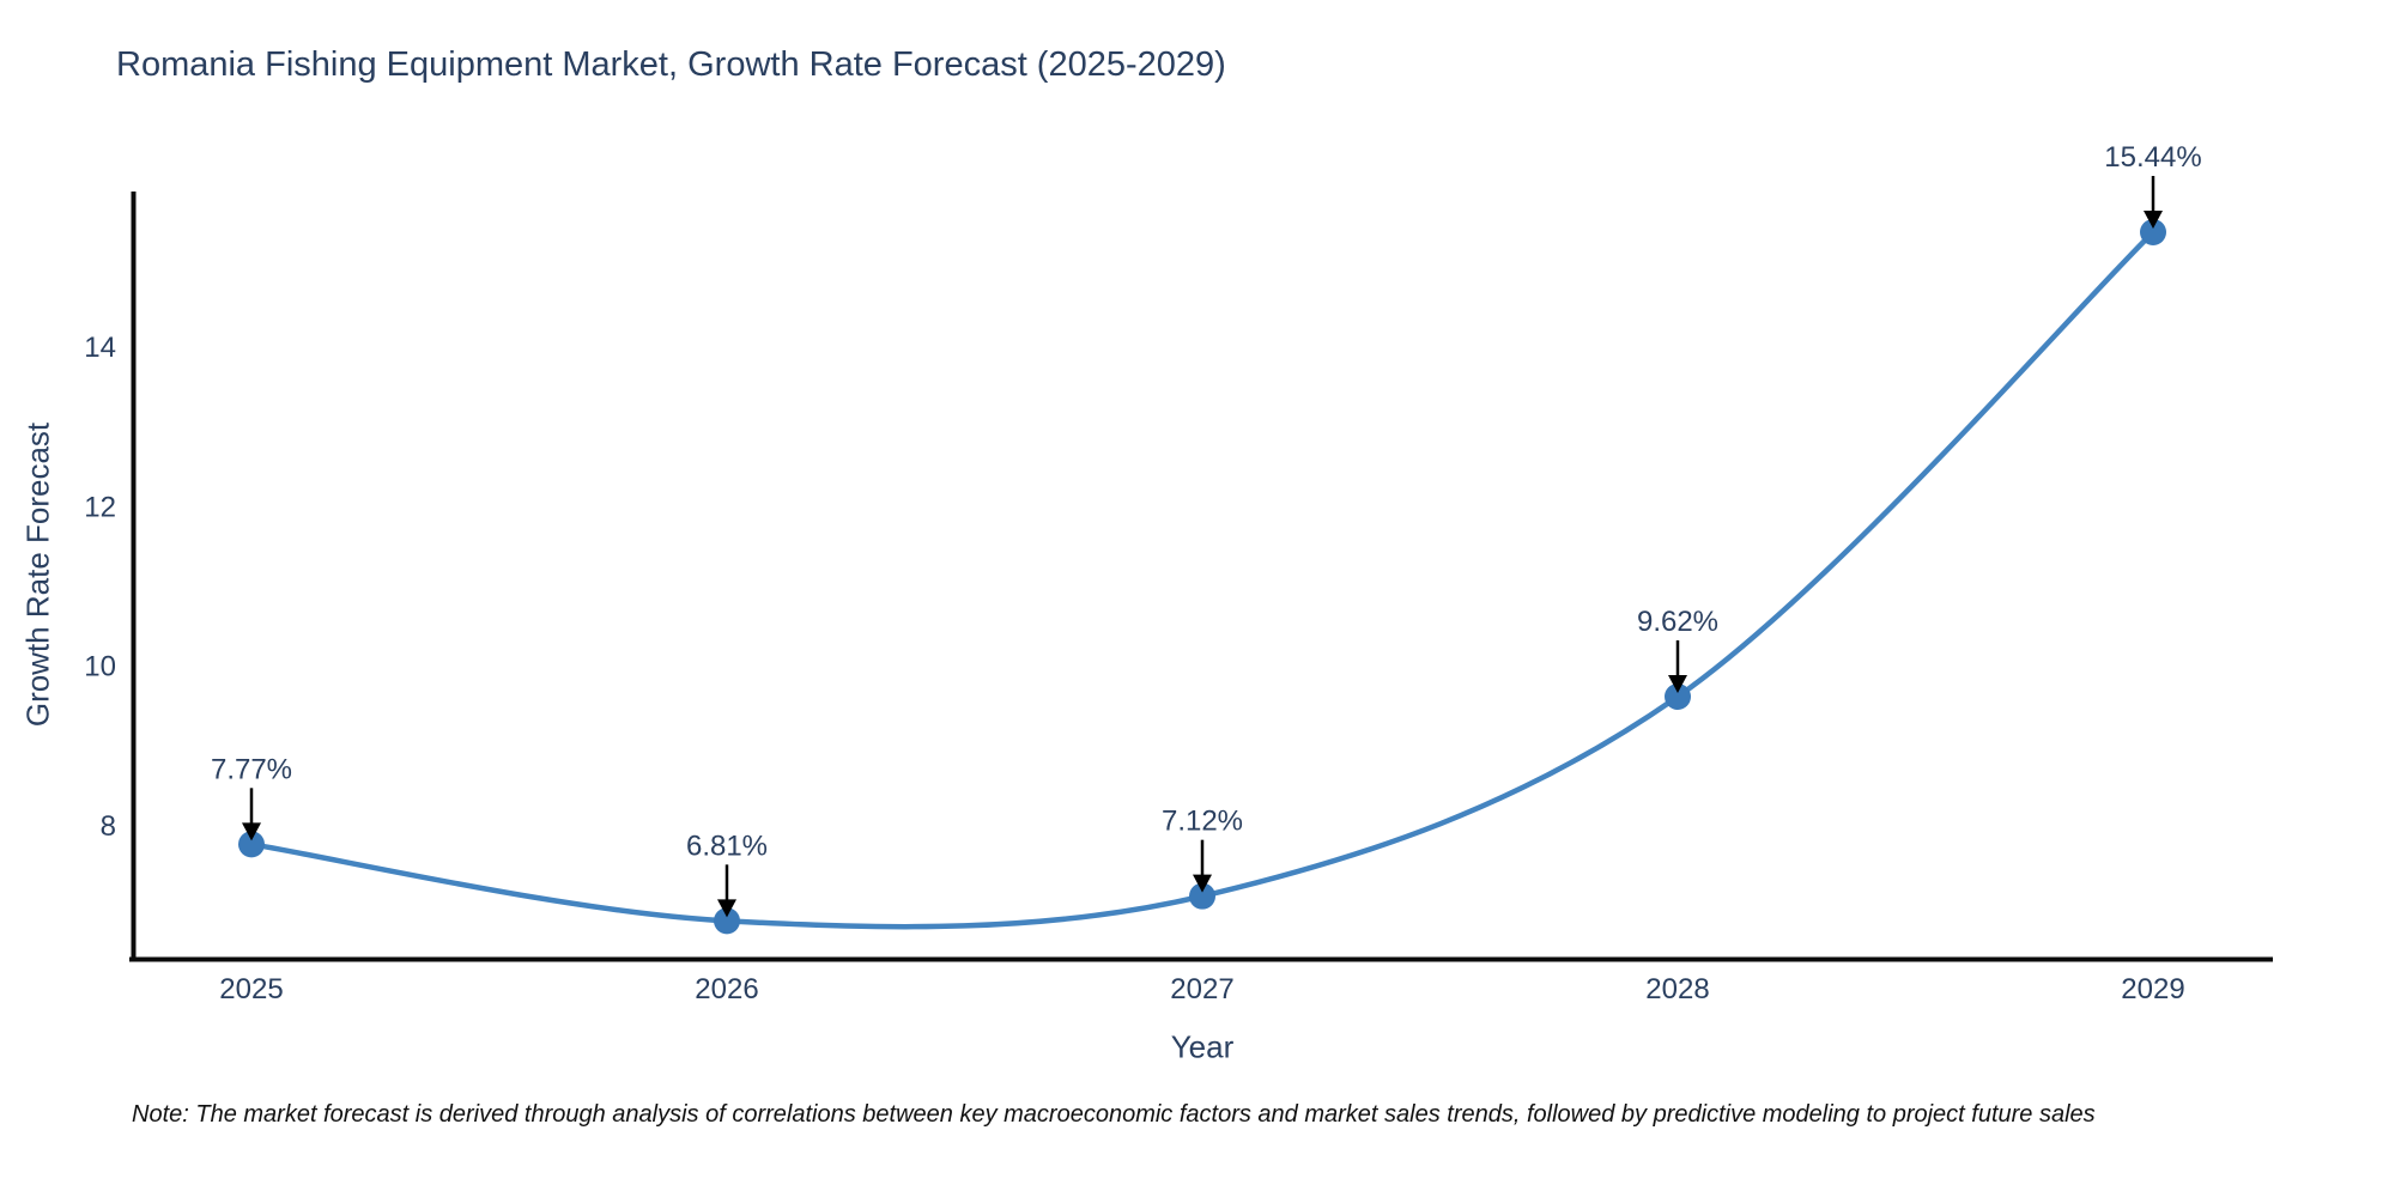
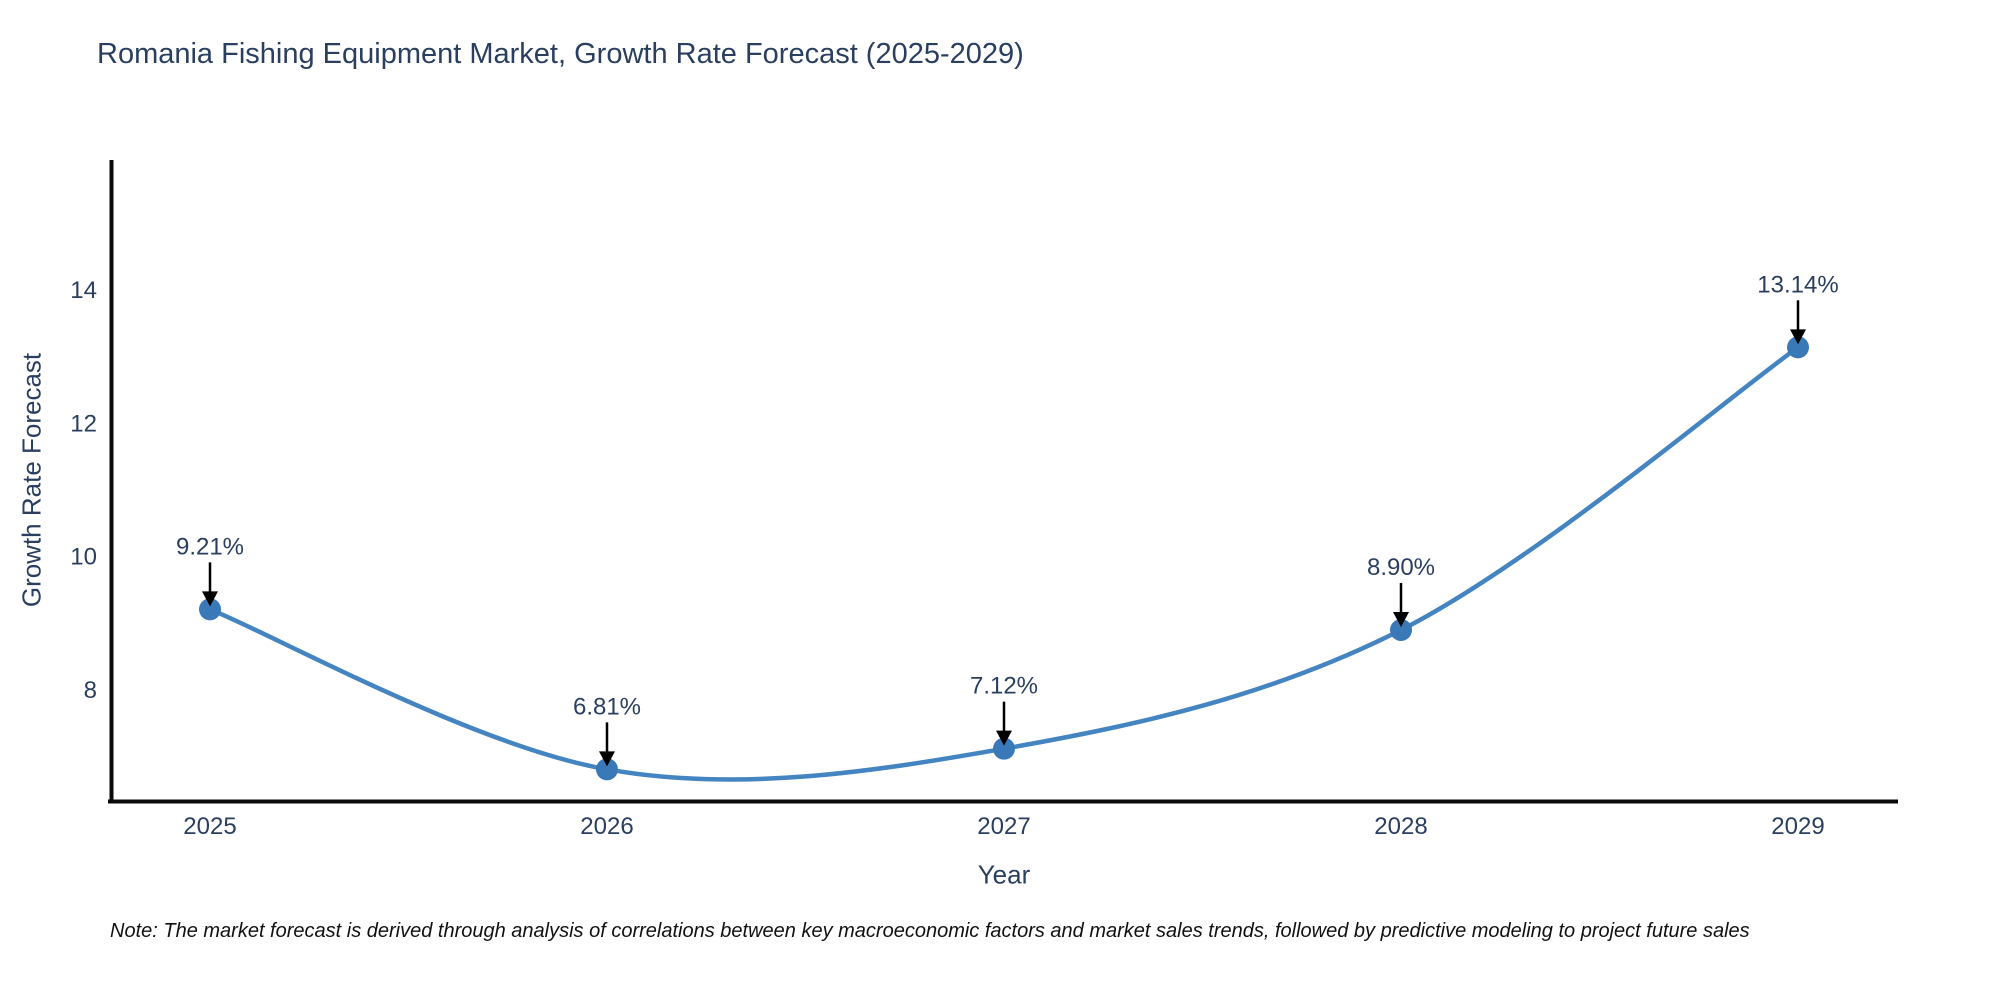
2025: 7.77% -> 9.21%
2028: 9.62% -> 8.90%
2029: 15.44% -> 13.14%
